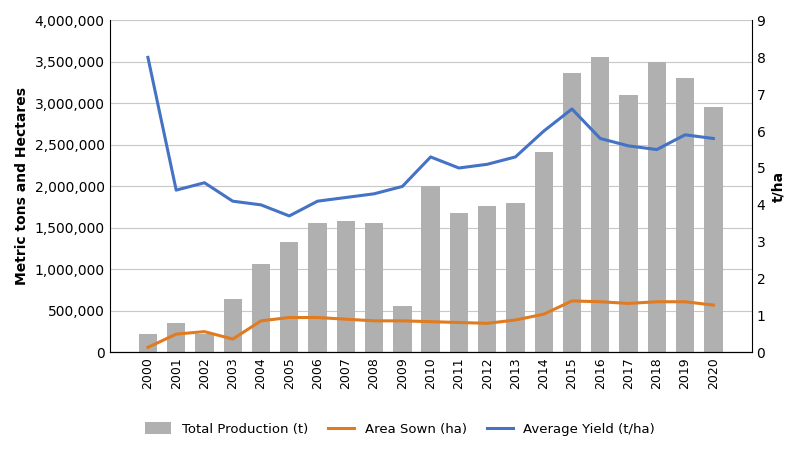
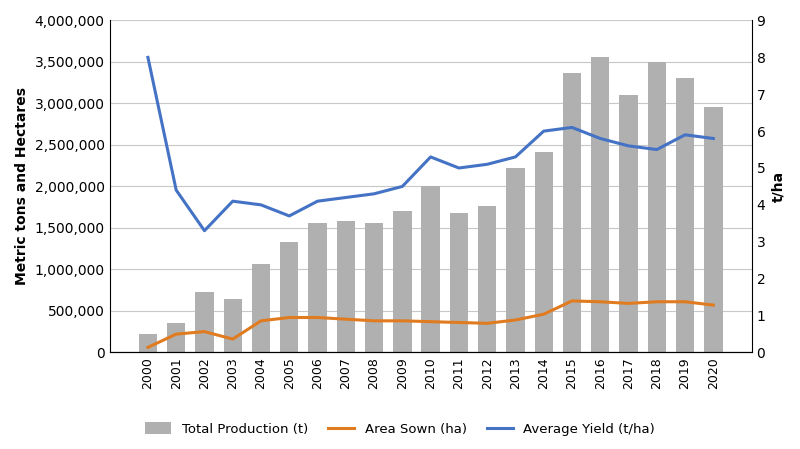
Total Production (t)/2002: 220,000 -> 730,000
Average Yield (t/ha)/2002: 4.6 -> 3.3
Total Production (t)/2009: 560,000 -> 1,700,000
Total Production (t)/2013: 1,800,000 -> 2,220,000
Average Yield (t/ha)/2015: 6.6 -> 6.1
